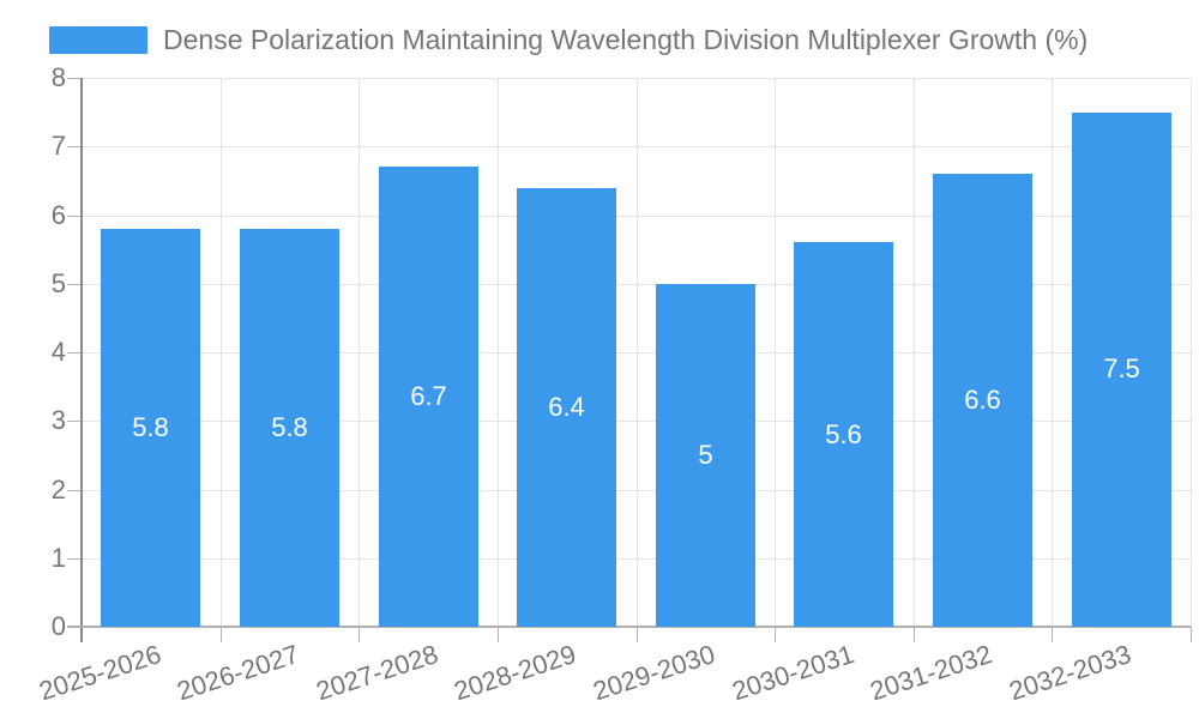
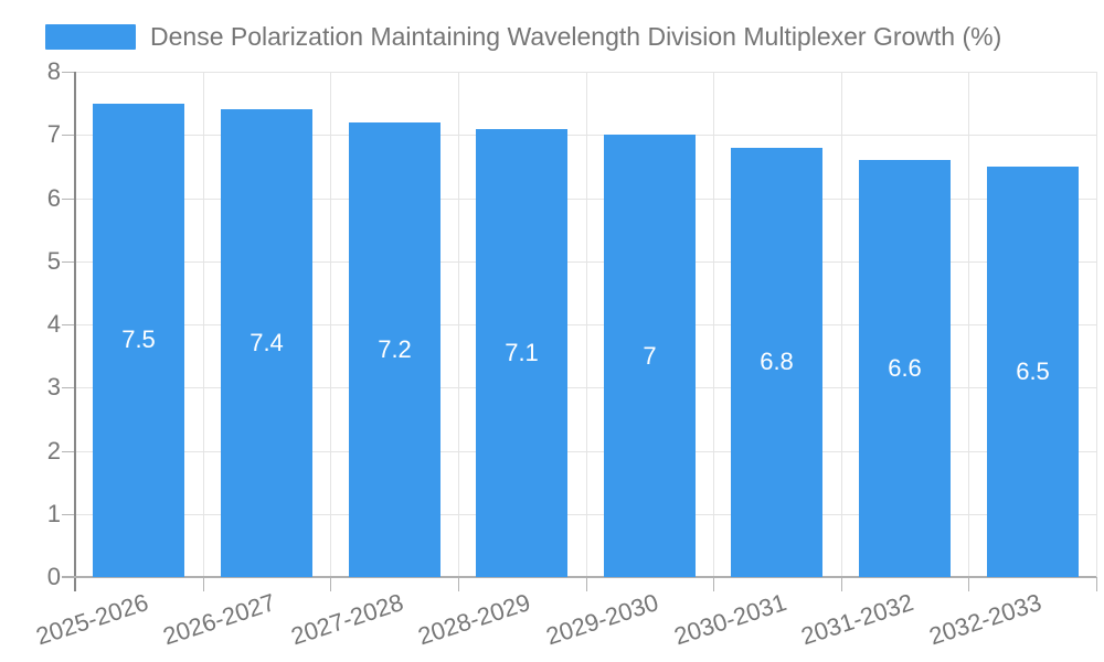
2025-2026: 5.8 -> 7.5
2026-2027: 5.8 -> 7.4
2027-2028: 6.7 -> 7.2
2028-2029: 6.4 -> 7.1
2029-2030: 5 -> 7
2030-2031: 5.6 -> 6.8
2032-2033: 7.5 -> 6.5
